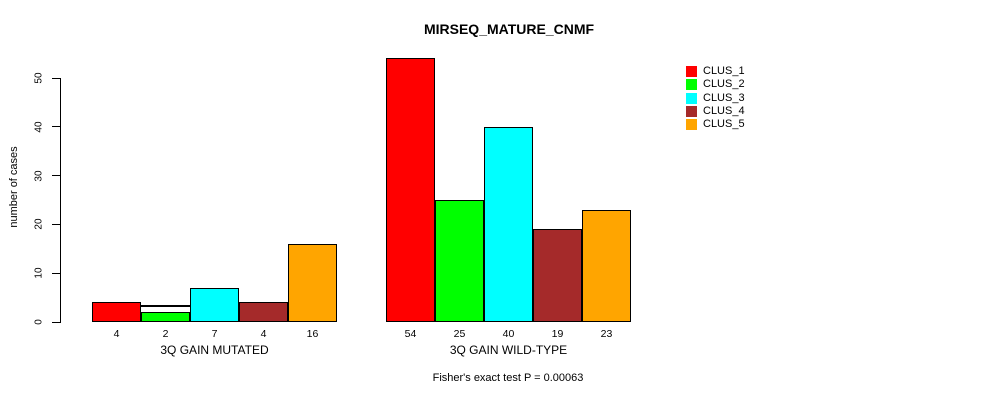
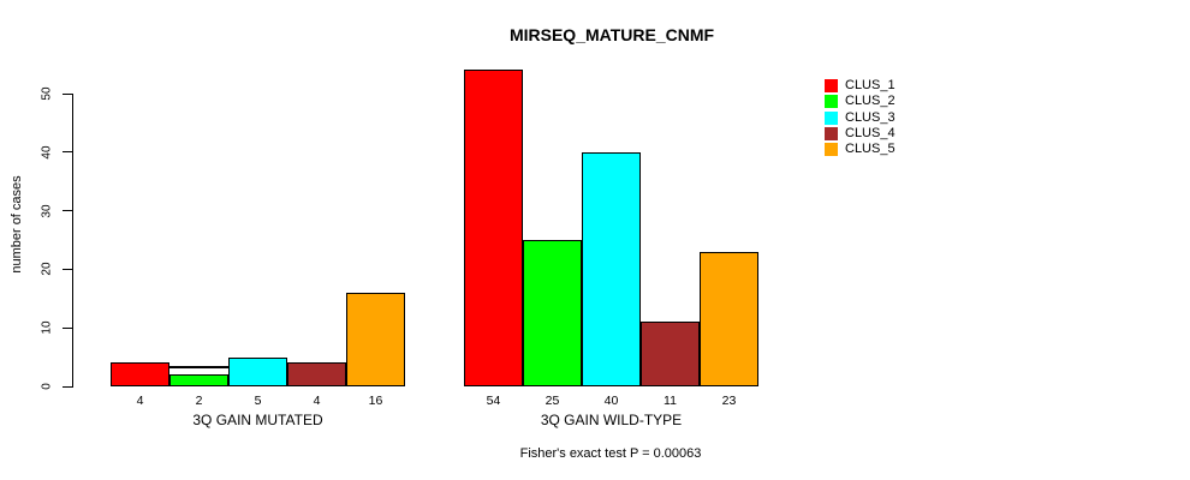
CLUS_3/3Q GAIN MUTATED: 7 -> 5
CLUS_4/3Q GAIN WILD-TYPE: 19 -> 11
